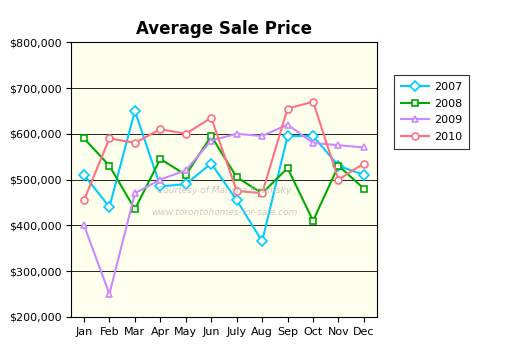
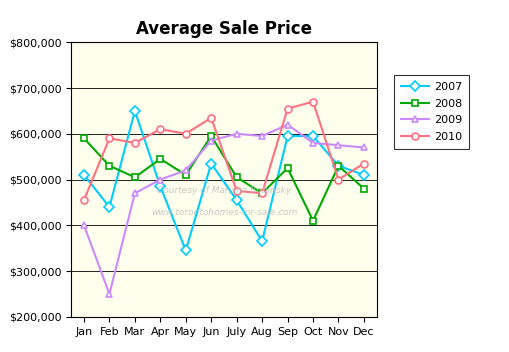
2008/Mar: $435,000 -> $505,000
2007/May: $490,000 -> $345,000
